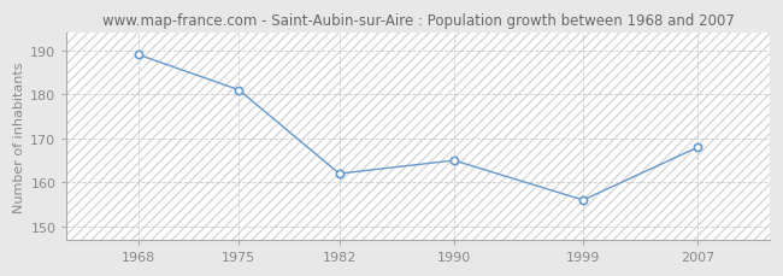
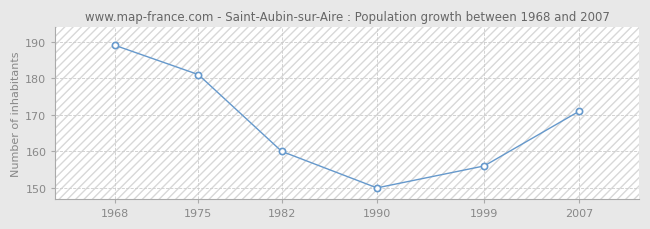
1982: 162 -> 160
1990: 165 -> 150
2007: 168 -> 171
